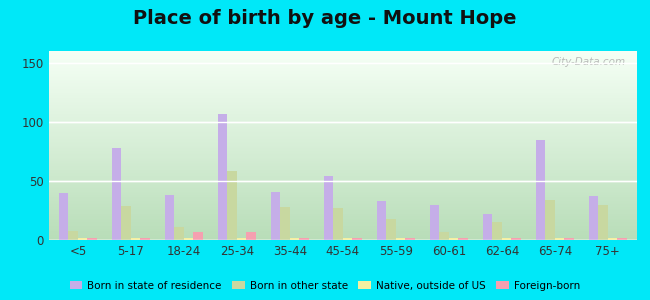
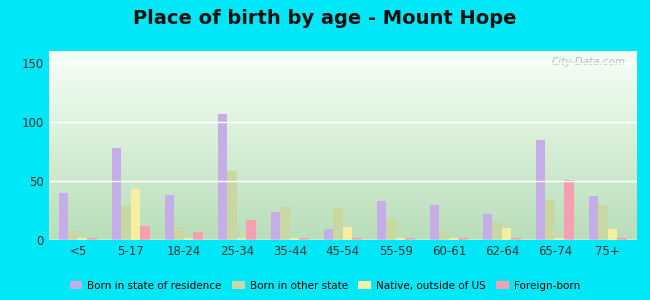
Native, outside of US/5-17: 2 -> 43
Foreign-born/5-17: 2 -> 12
Foreign-born/25-34: 7 -> 17
Born in state of residence/35-44: 41 -> 24
Born in state of residence/45-54: 54 -> 9
Native, outside of US/45-54: 2 -> 11
Native, outside of US/62-64: 2 -> 10
Foreign-born/65-74: 2 -> 51
Native, outside of US/75+: 2 -> 9
